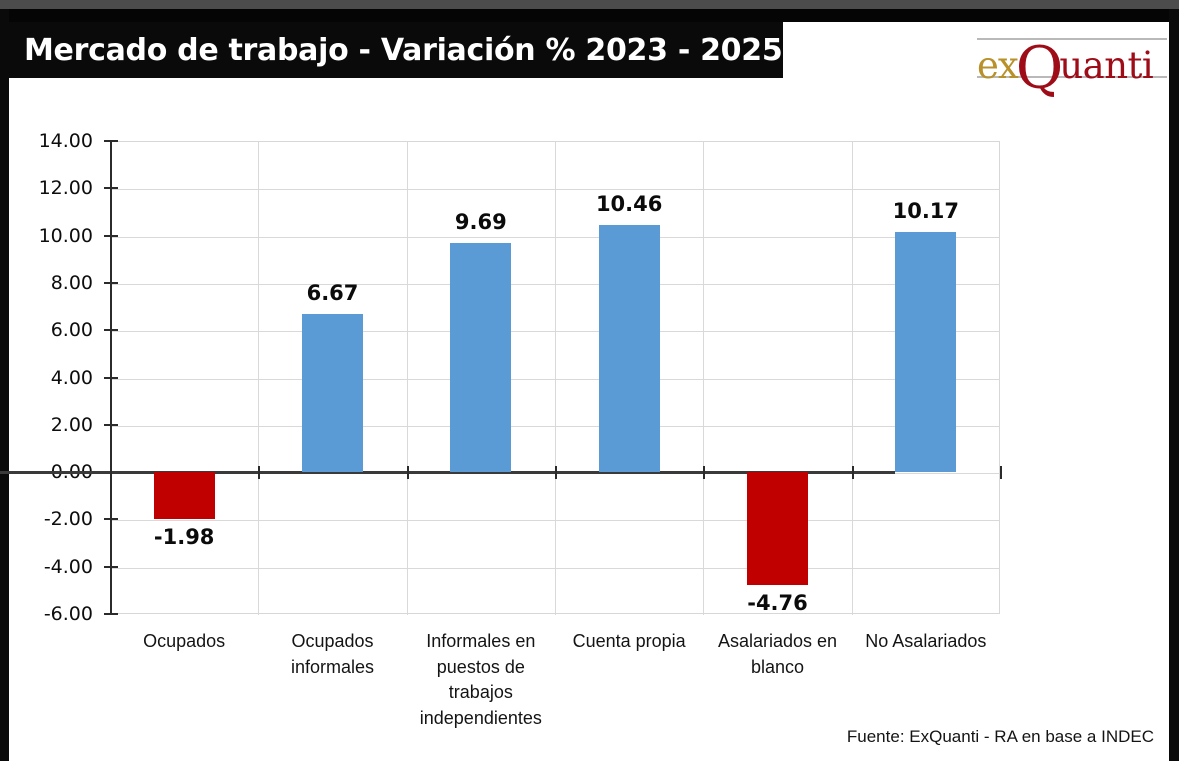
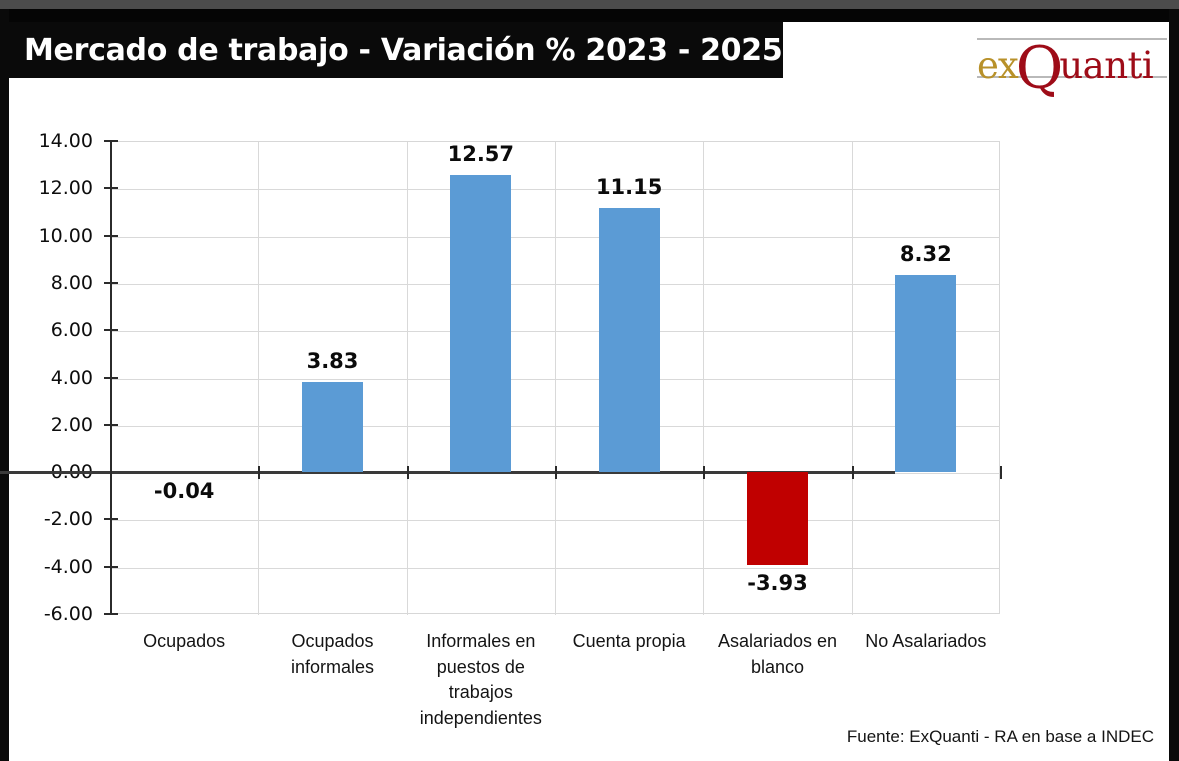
Ocupados: -1.98 -> -0.04
Ocupados informales: 6.67 -> 3.83
Informales en puestos de trabajos independientes: 9.69 -> 12.57
Cuenta propia: 10.46 -> 11.15
Asalariados en blanco: -4.76 -> -3.93
No Asalariados: 10.17 -> 8.32
